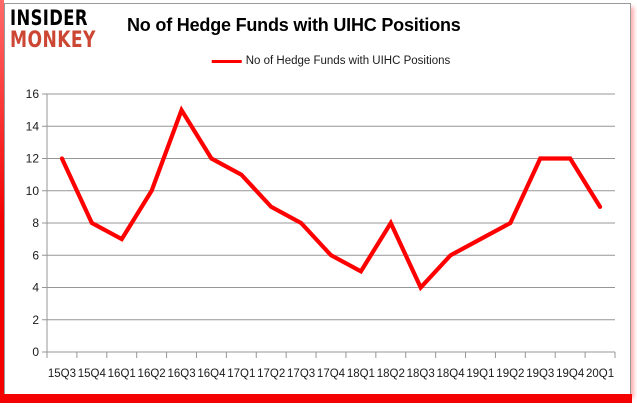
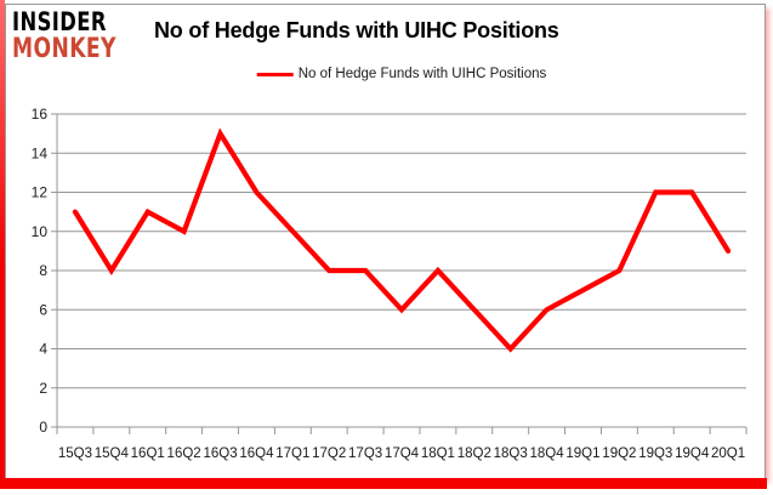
15Q3: 12 -> 11
16Q1: 7 -> 11
17Q1: 11 -> 10
17Q2: 9 -> 8
18Q1: 5 -> 8
18Q2: 8 -> 6
